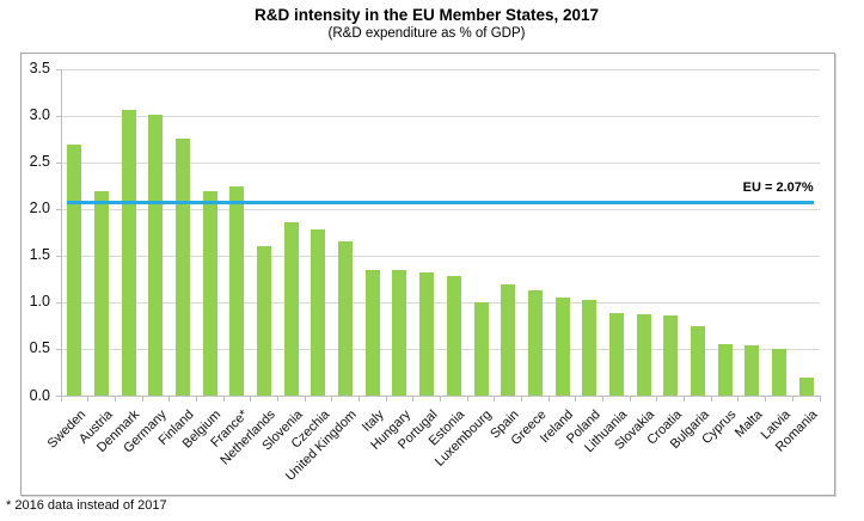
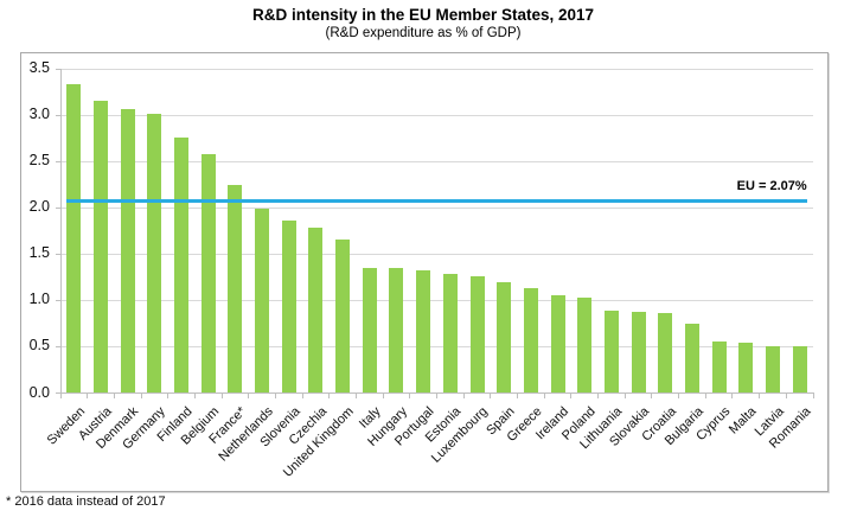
Sweden: 2.7 -> 3.3
Austria: 2.2 -> 3.2
Belgium: 2.2 -> 2.6
Netherlands: 1.6 -> 2.0
Luxembourg: 1.0 -> 1.3
Romania: 0.2 -> 0.5
